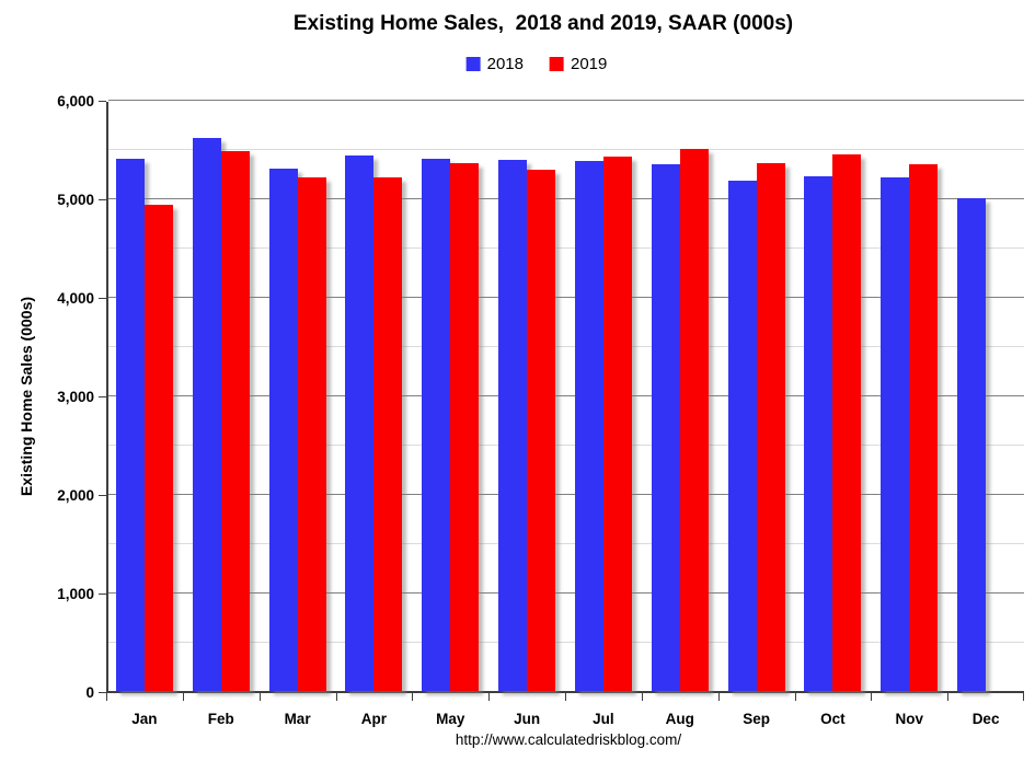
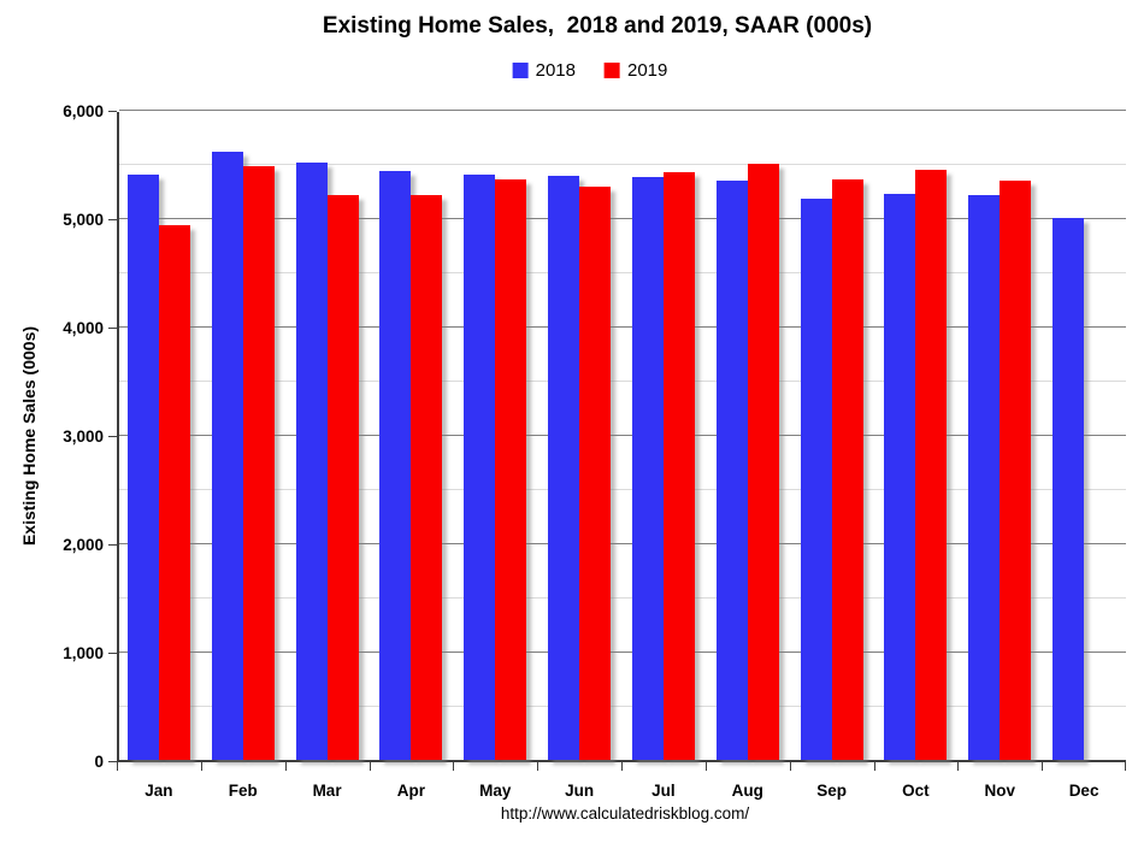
2018/Mar: 5300 -> 5500
